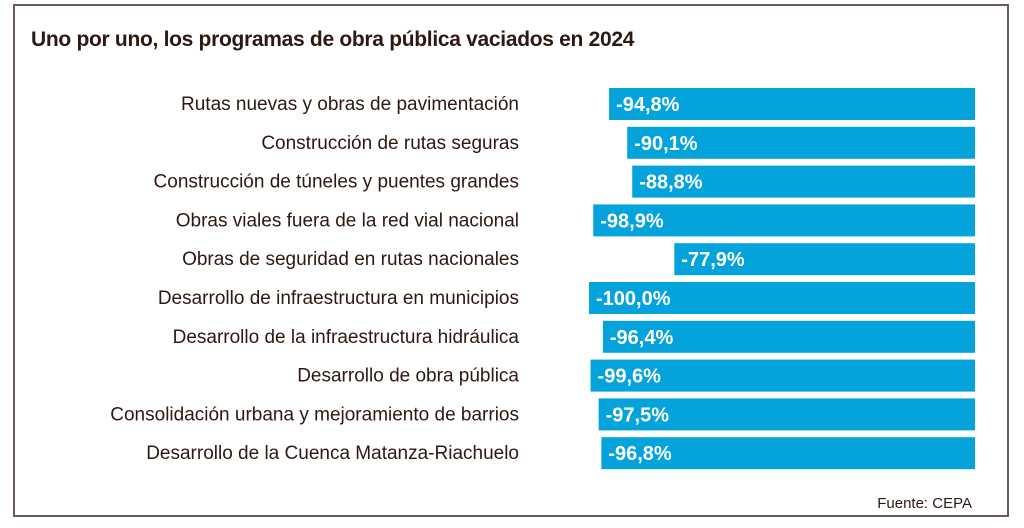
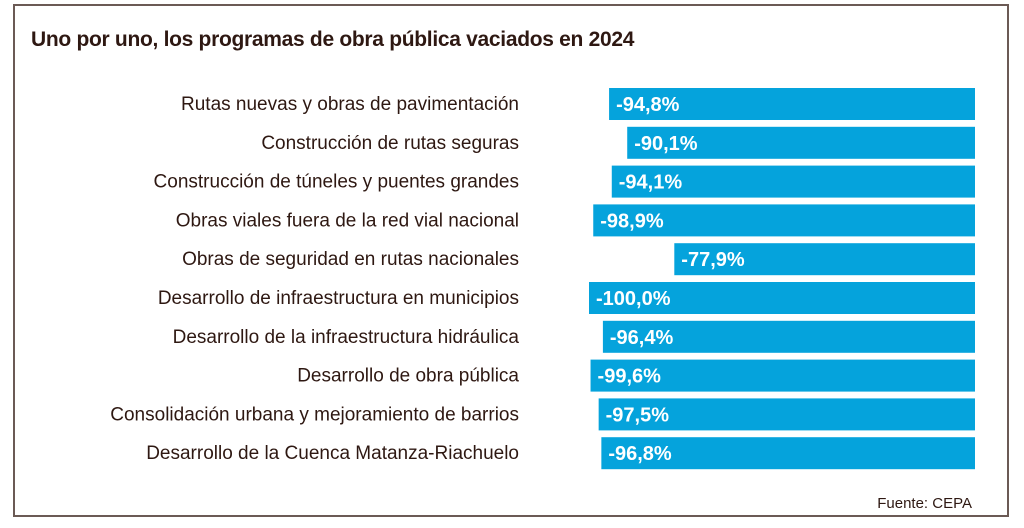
Construcción de túneles y puentes grandes: -88,8% -> -94,1%
